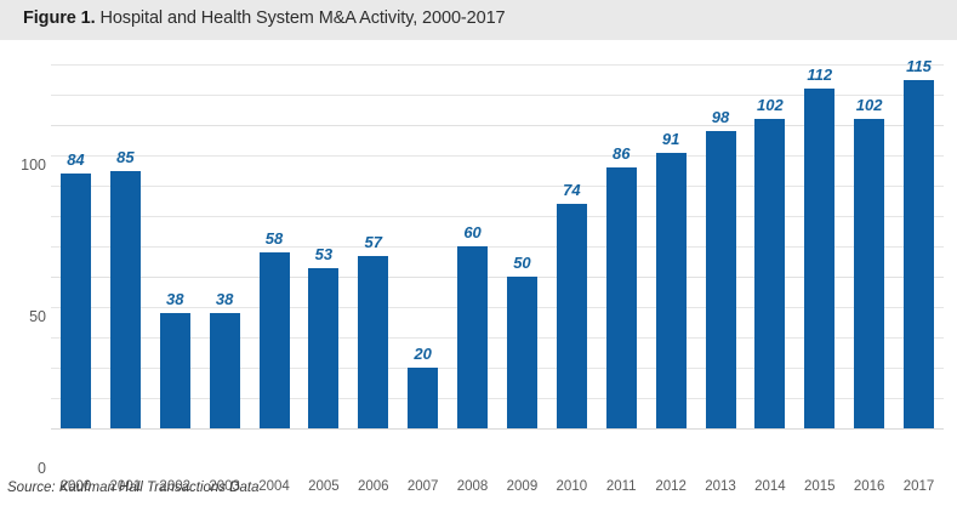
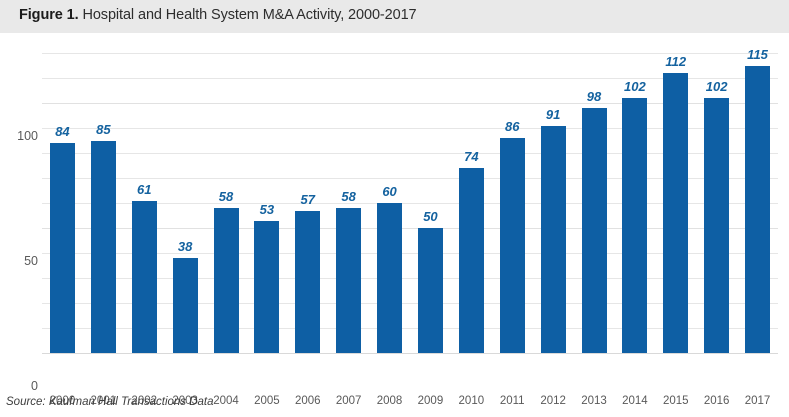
2002: 38 -> 61
2007: 20 -> 58
